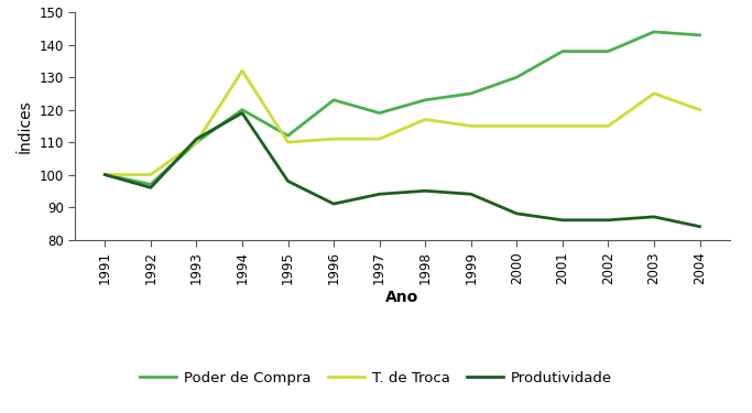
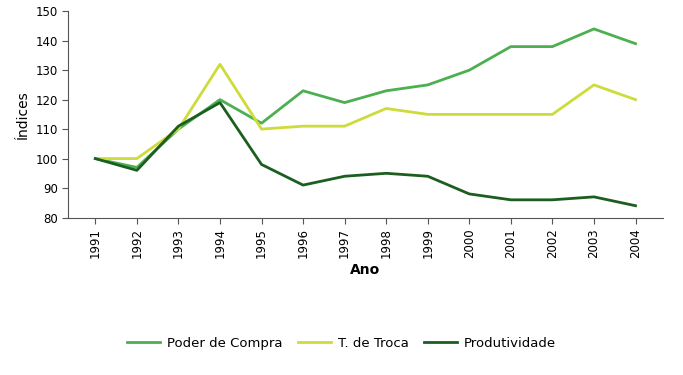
Poder de Compra/2004: 143 -> 139
